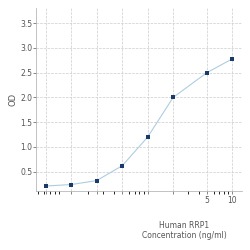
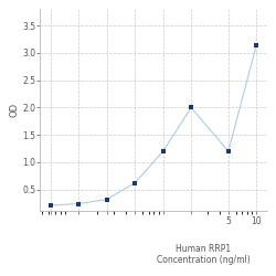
5: 2.50 -> 1.20
10: 2.78 -> 3.15
